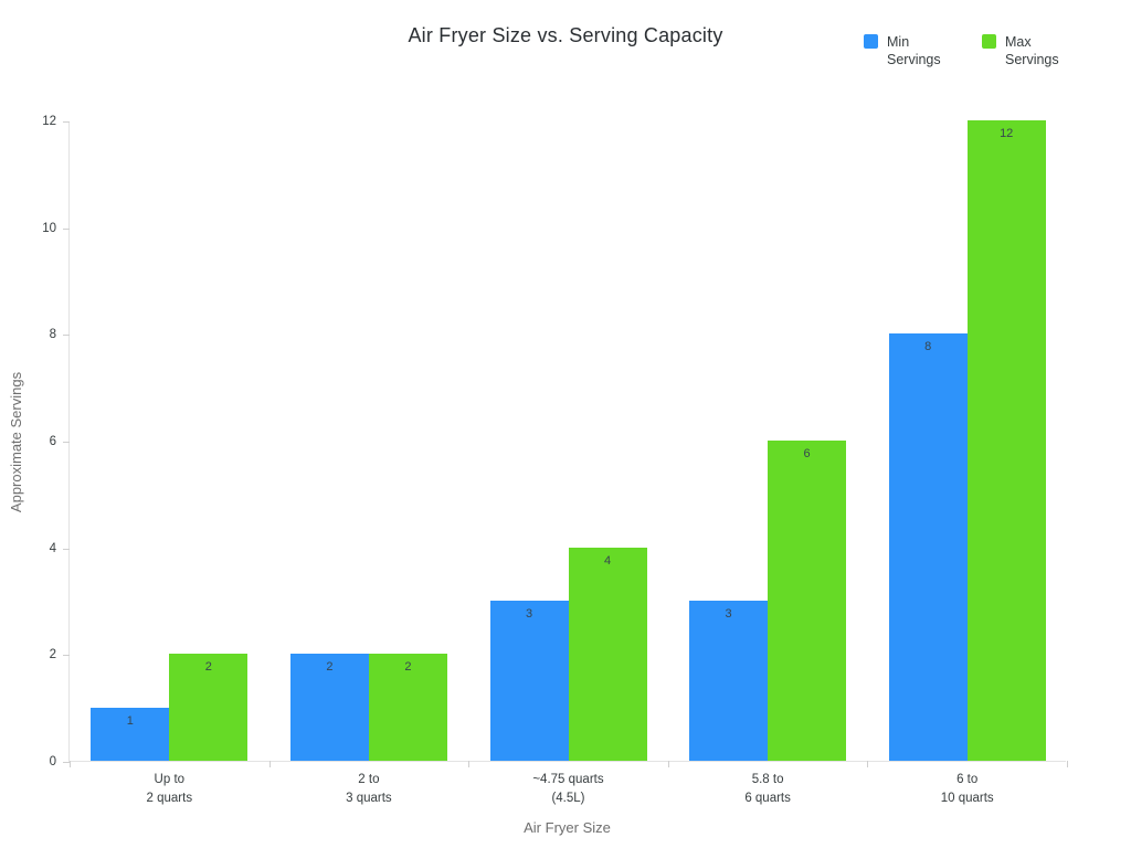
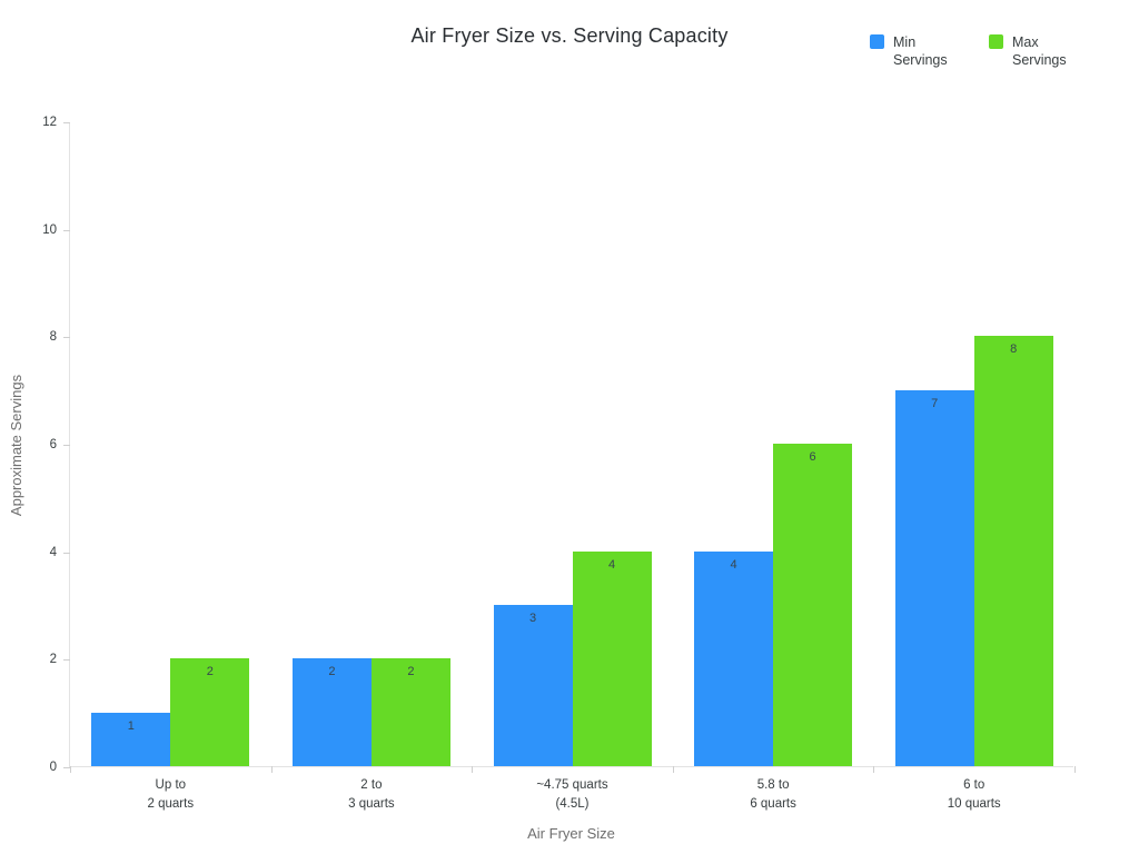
Min Servings/5.8 to 6 quarts: 3 -> 4
Min Servings/6 to 10 quarts: 8 -> 7
Max Servings/6 to 10 quarts: 12 -> 8
